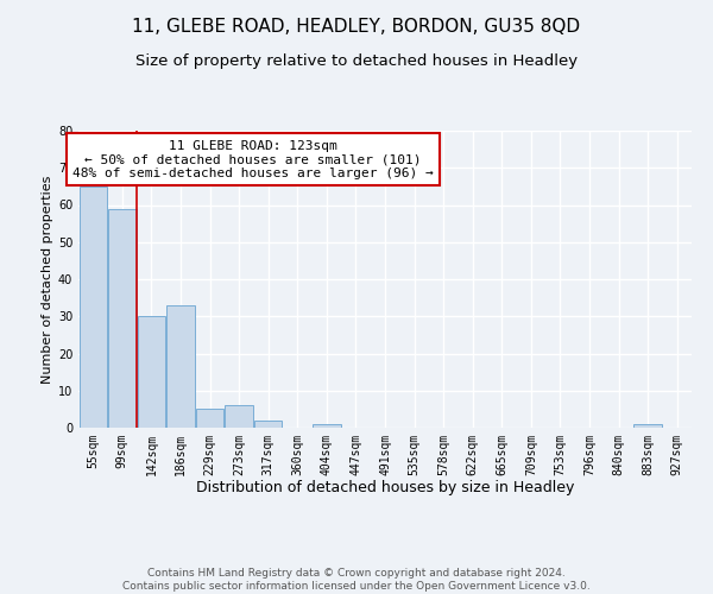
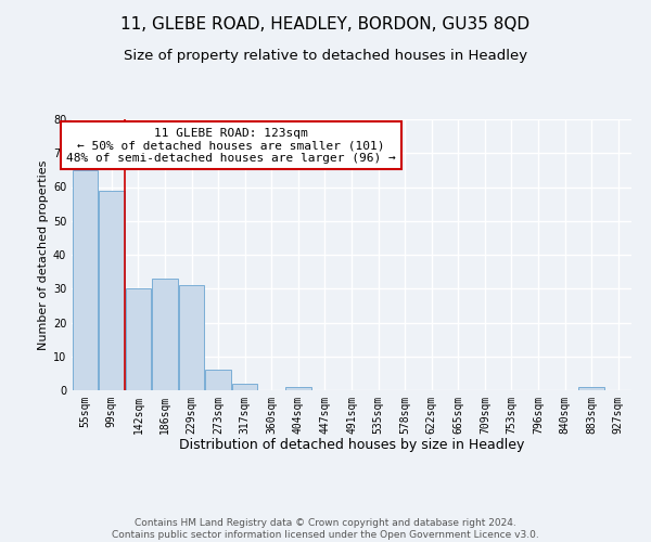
229sqm: 5 -> 31
